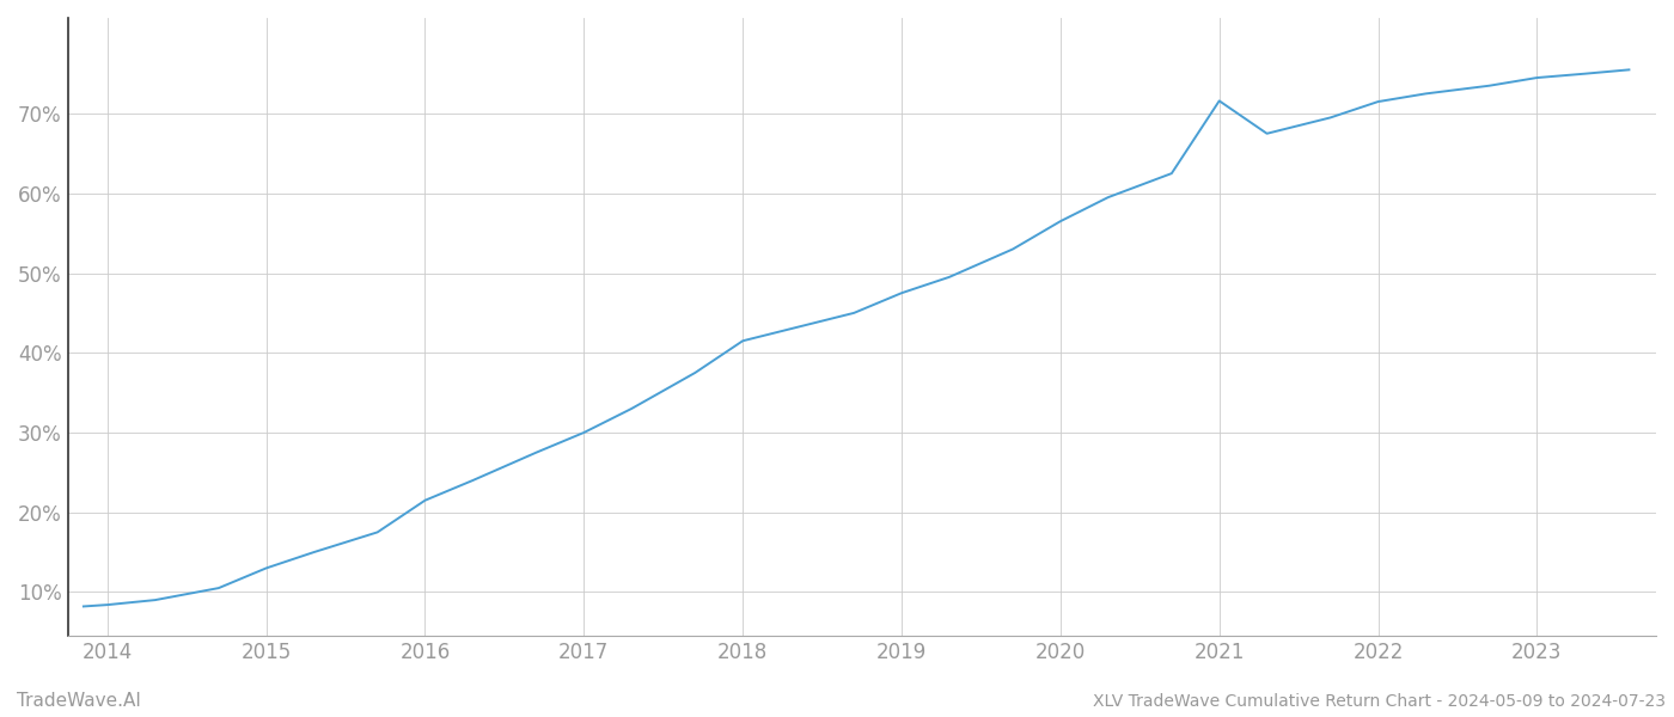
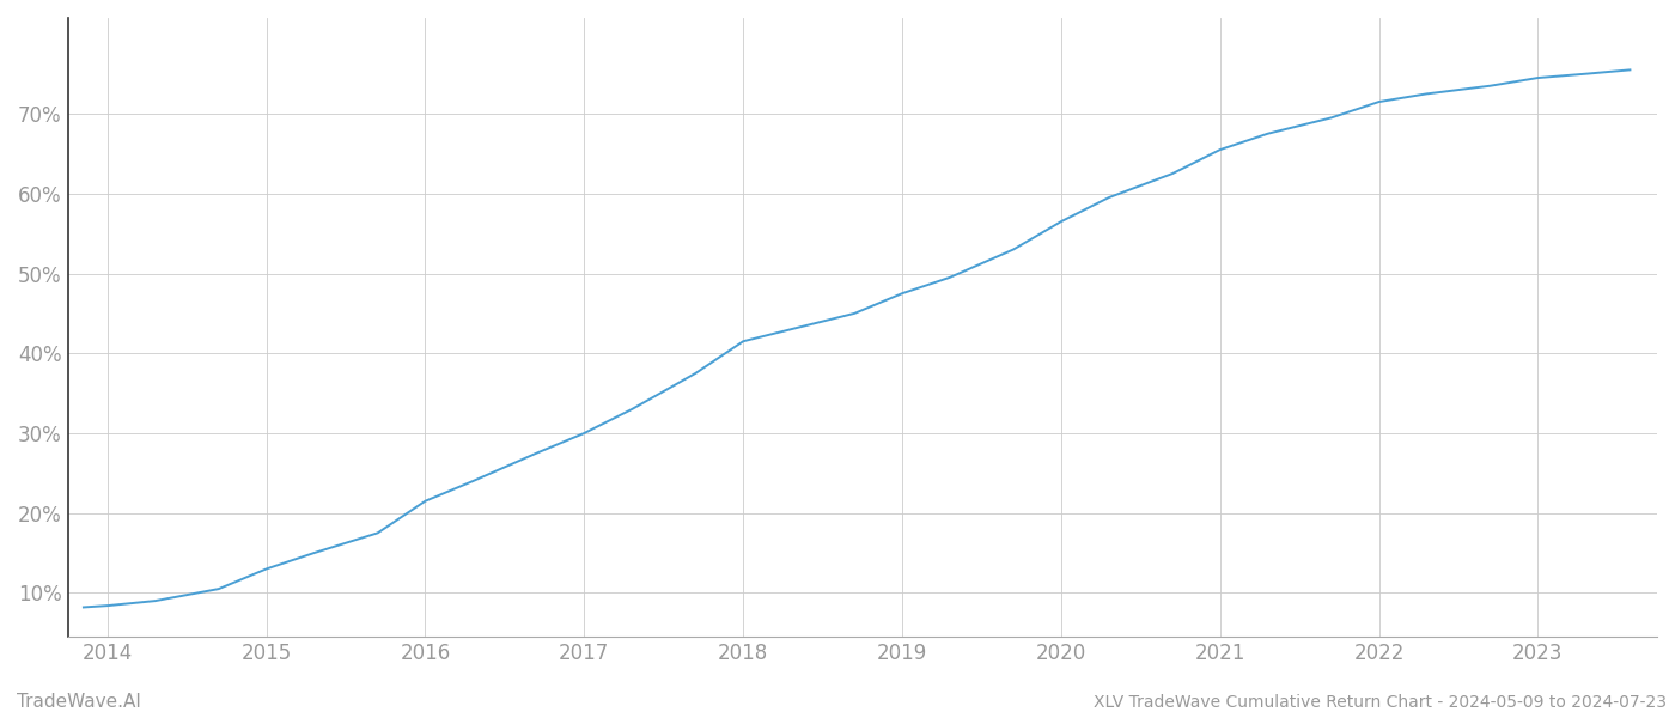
2021: 71.6% -> 65.5%
